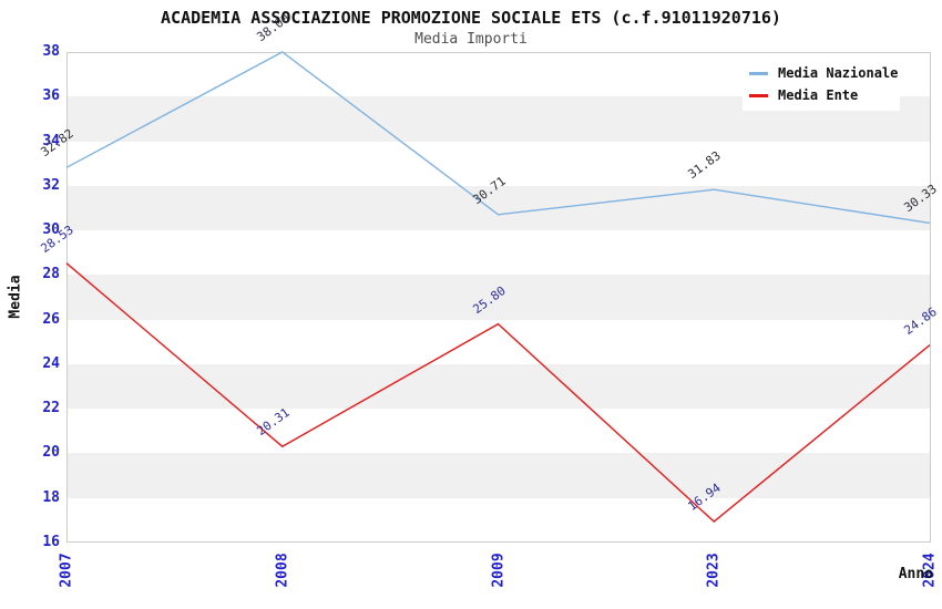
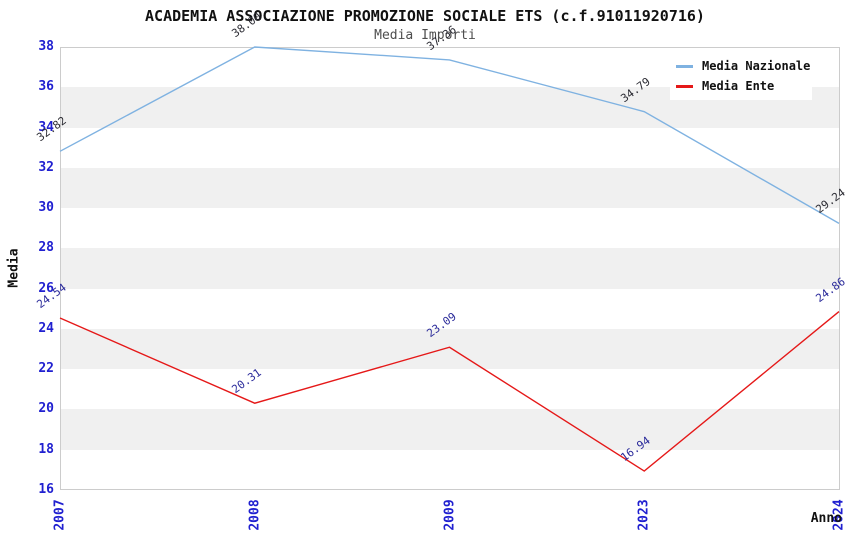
Media Ente/2007: 28.53 -> 24.54
Media Nazionale/2009: 30.71 -> 37.36
Media Ente/2009: 25.80 -> 23.09
Media Nazionale/2023: 31.83 -> 34.79
Media Nazionale/2024: 30.33 -> 29.24
